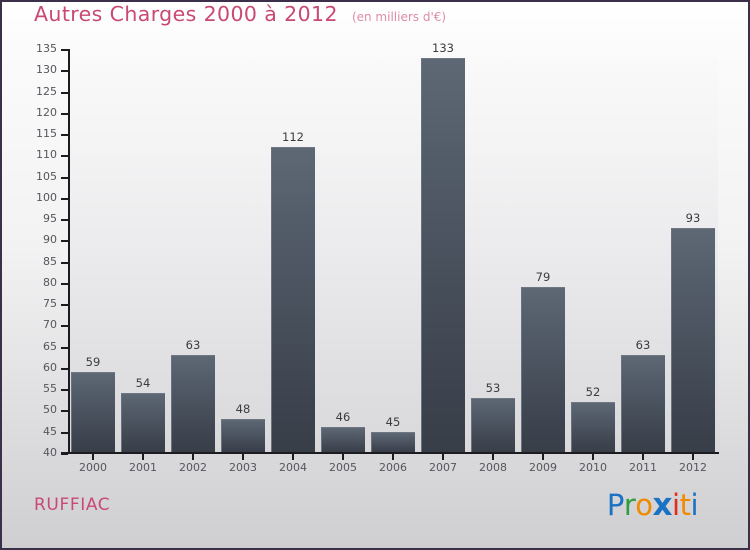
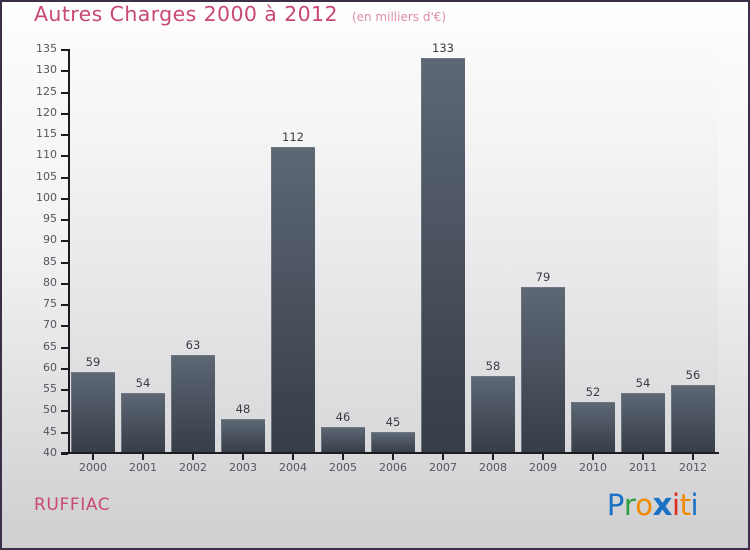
2008: 53 -> 58
2011: 63 -> 54
2012: 93 -> 56
